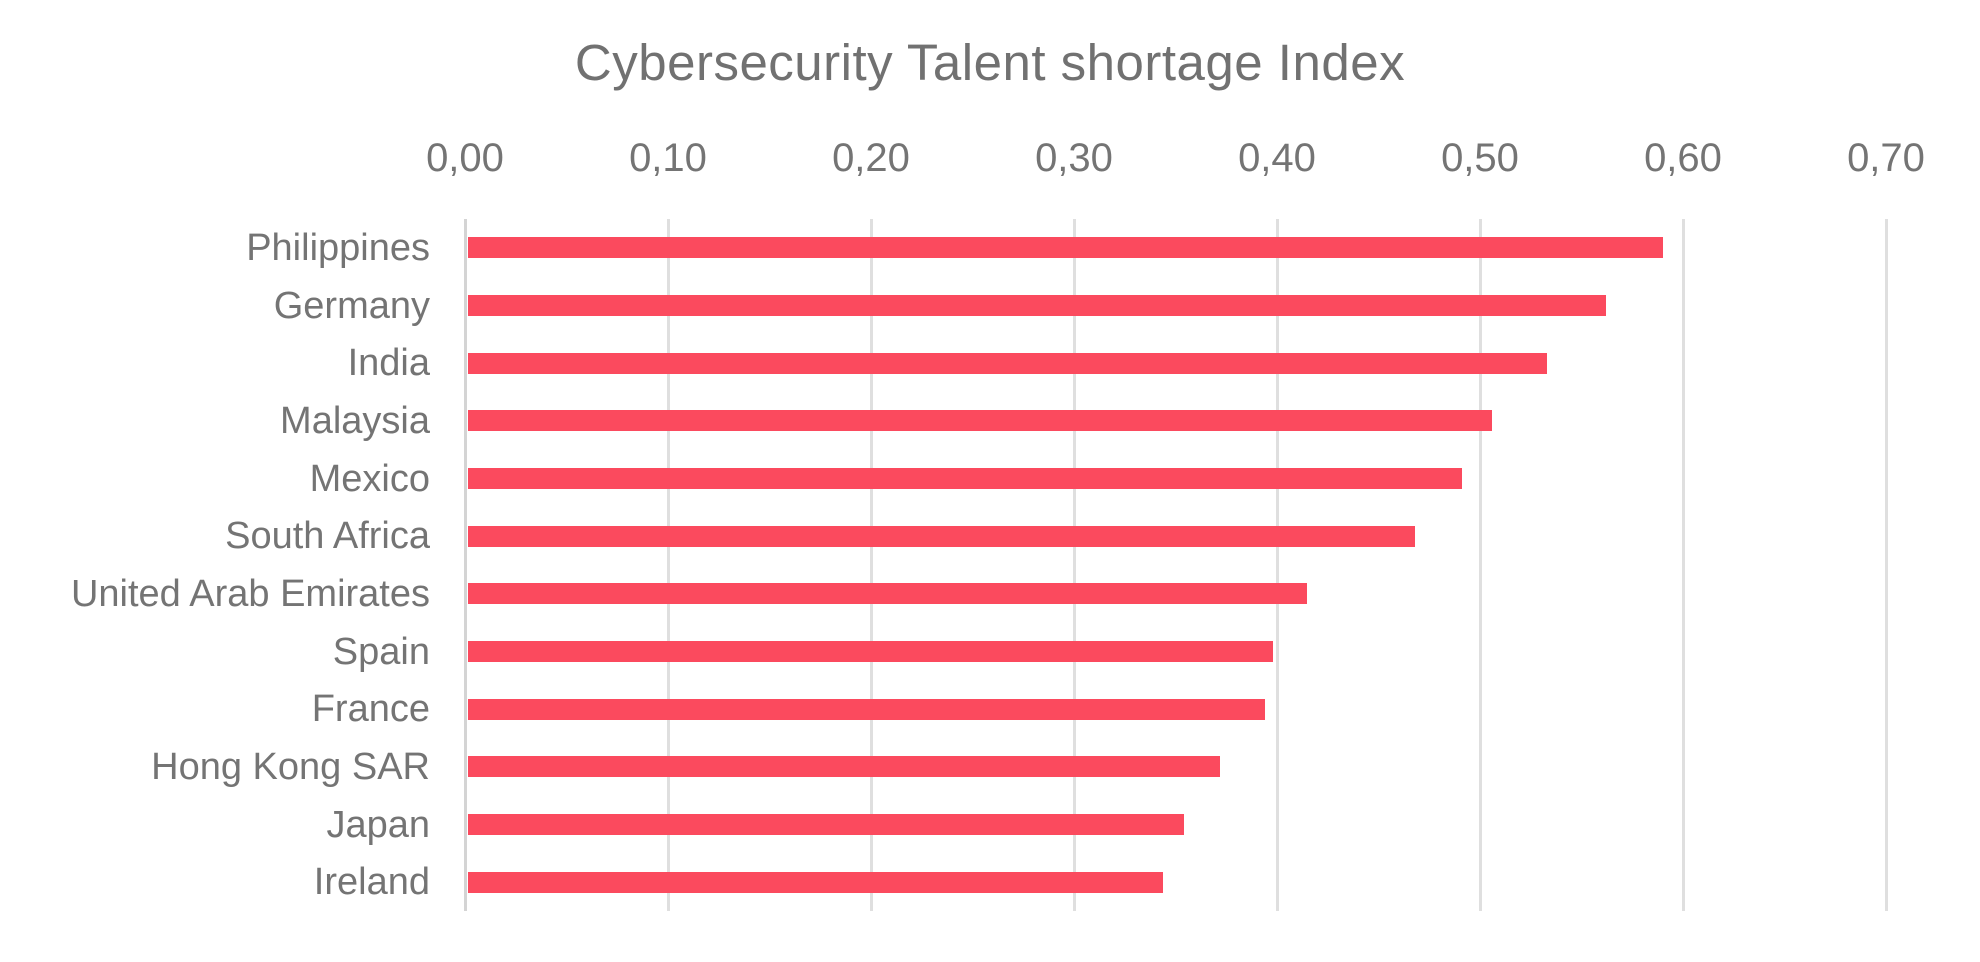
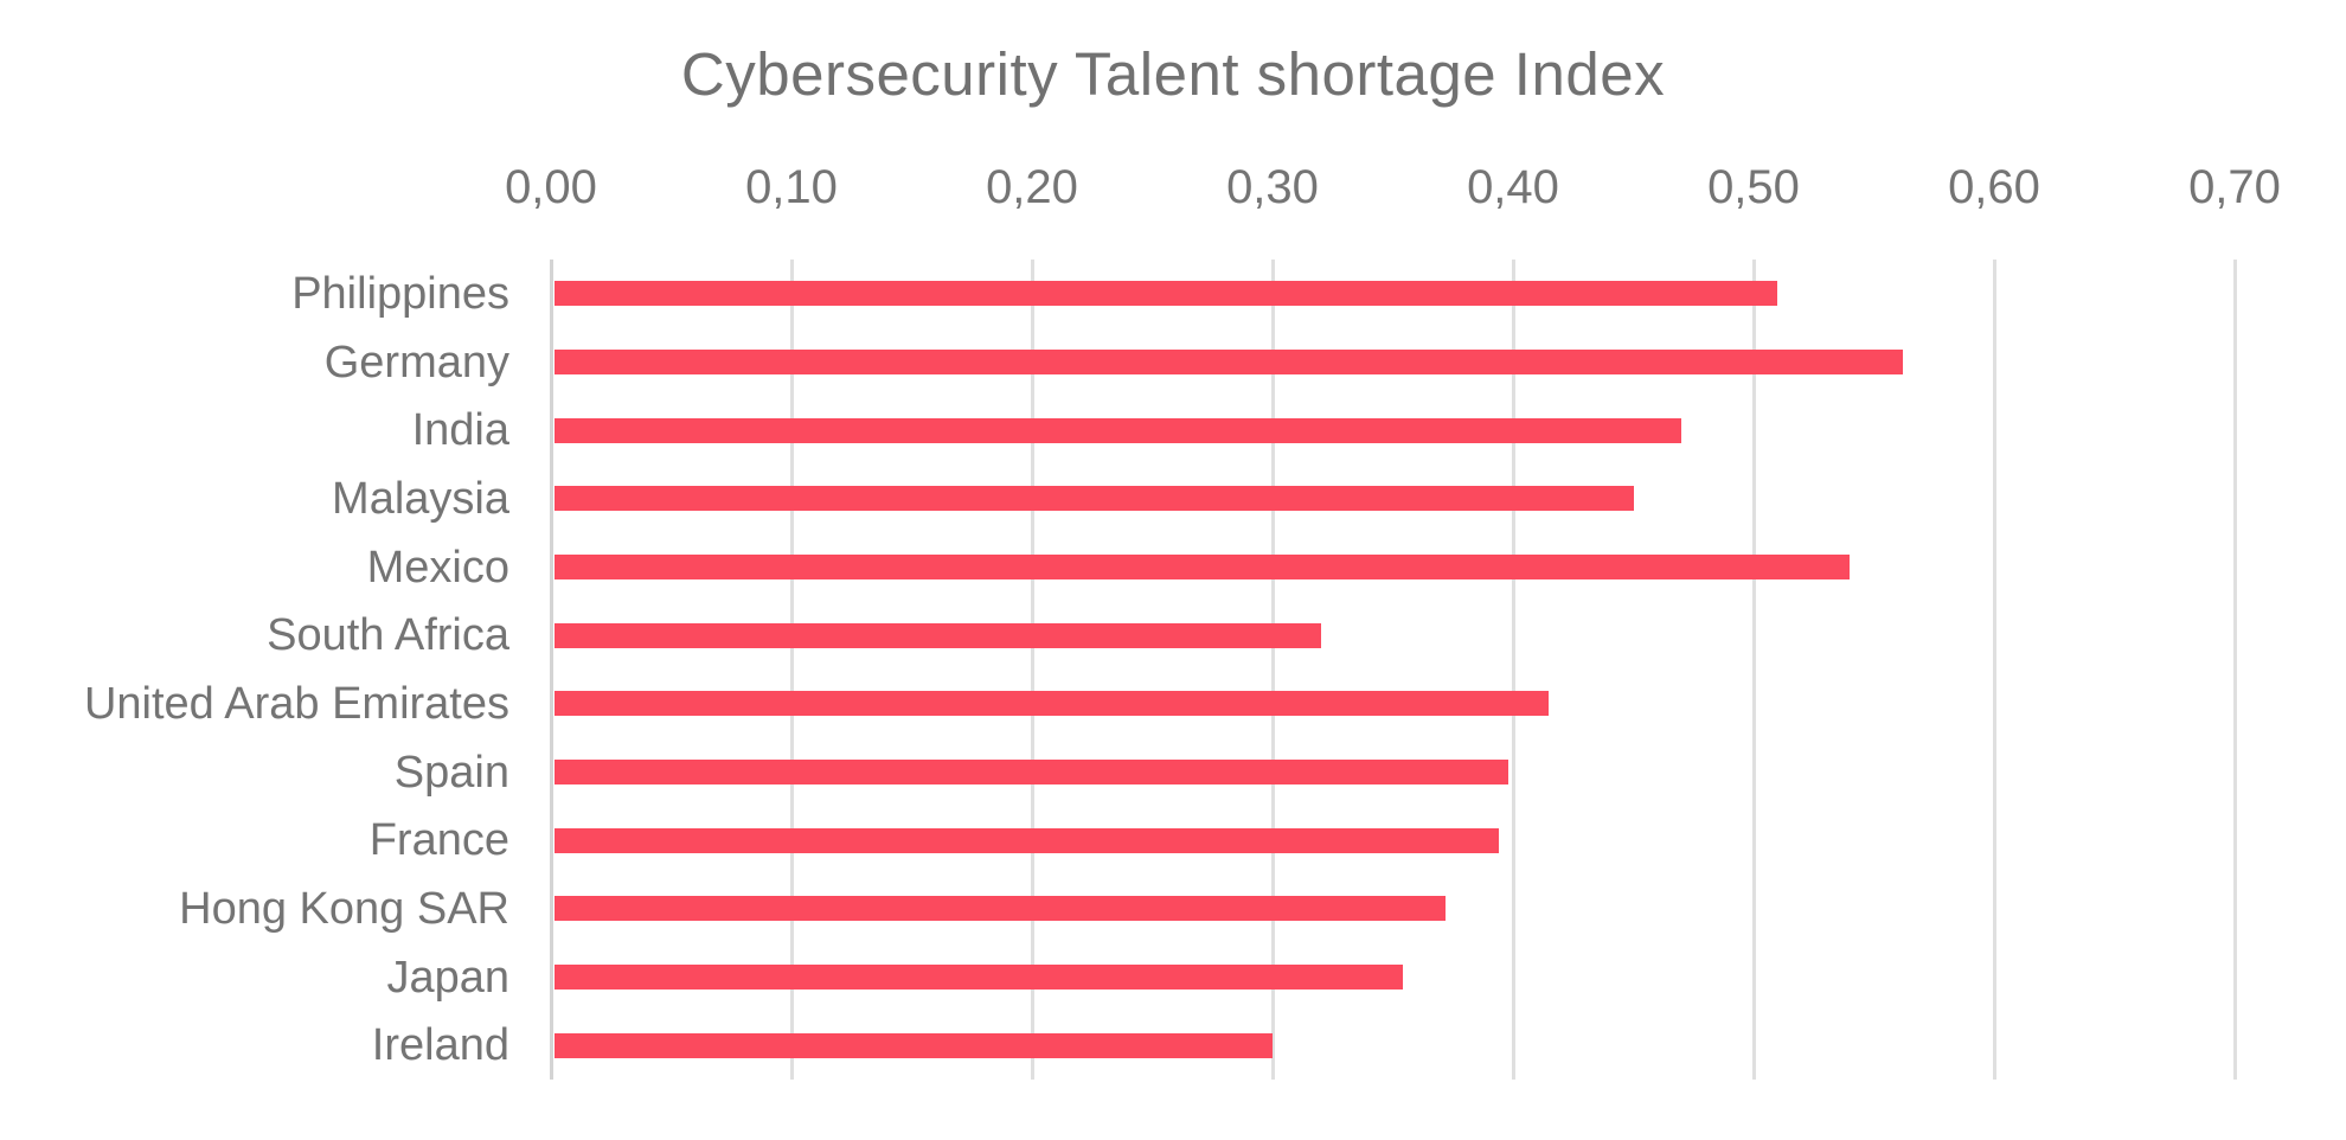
Philippines: 0,59 -> 0,51
India: 0,53 -> 0,47
Malaysia: 0,51 -> 0,45
Mexico: 0,49 -> 0,54
South Africa: 0,47 -> 0,32
Ireland: 0,34 -> 0,30
